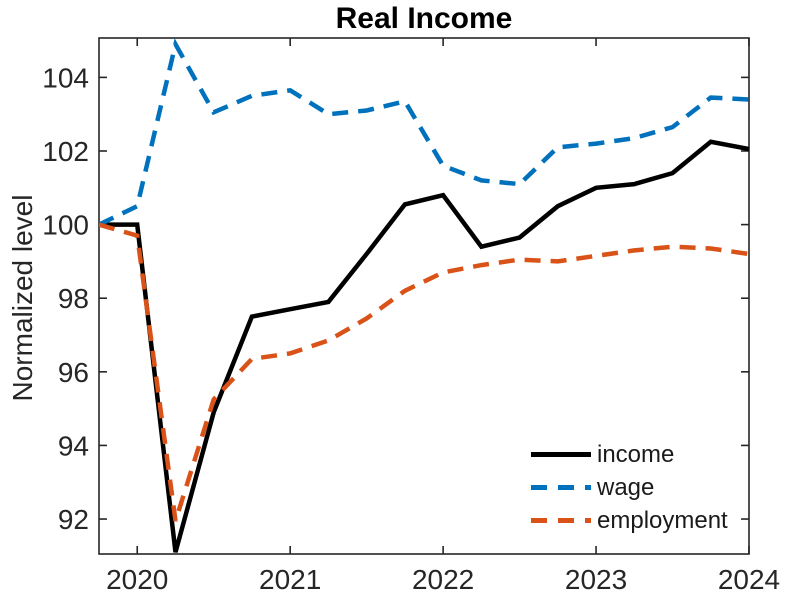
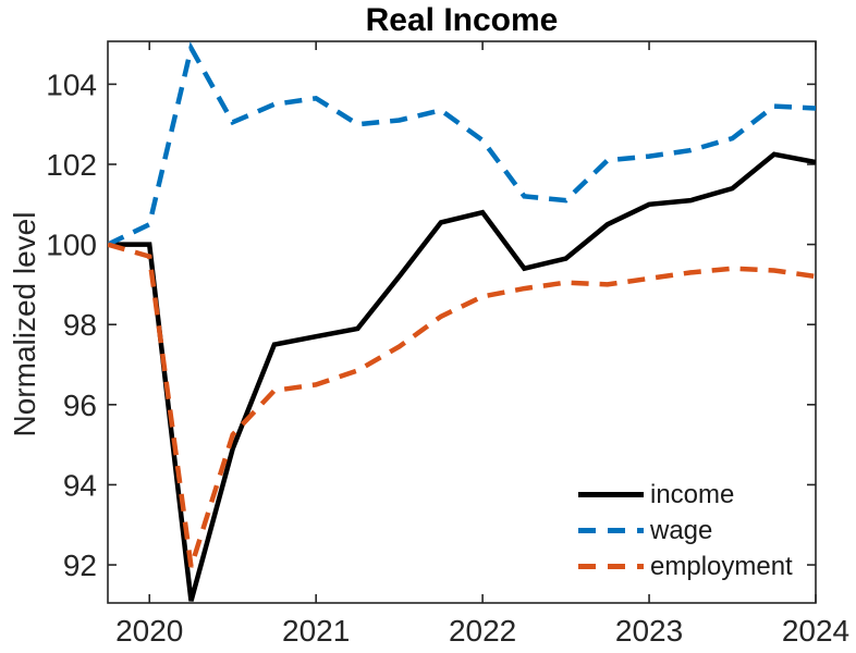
wage/2022: 101.6 -> 102.6
